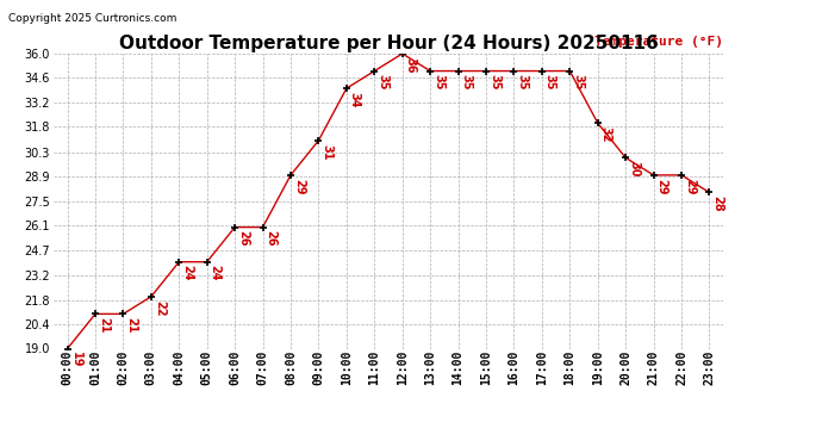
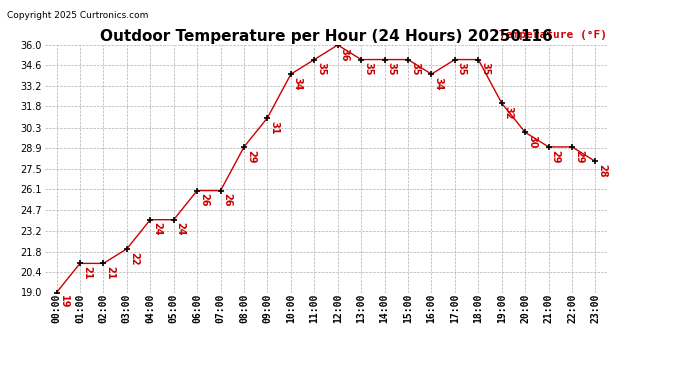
16:00: 35 -> 34
